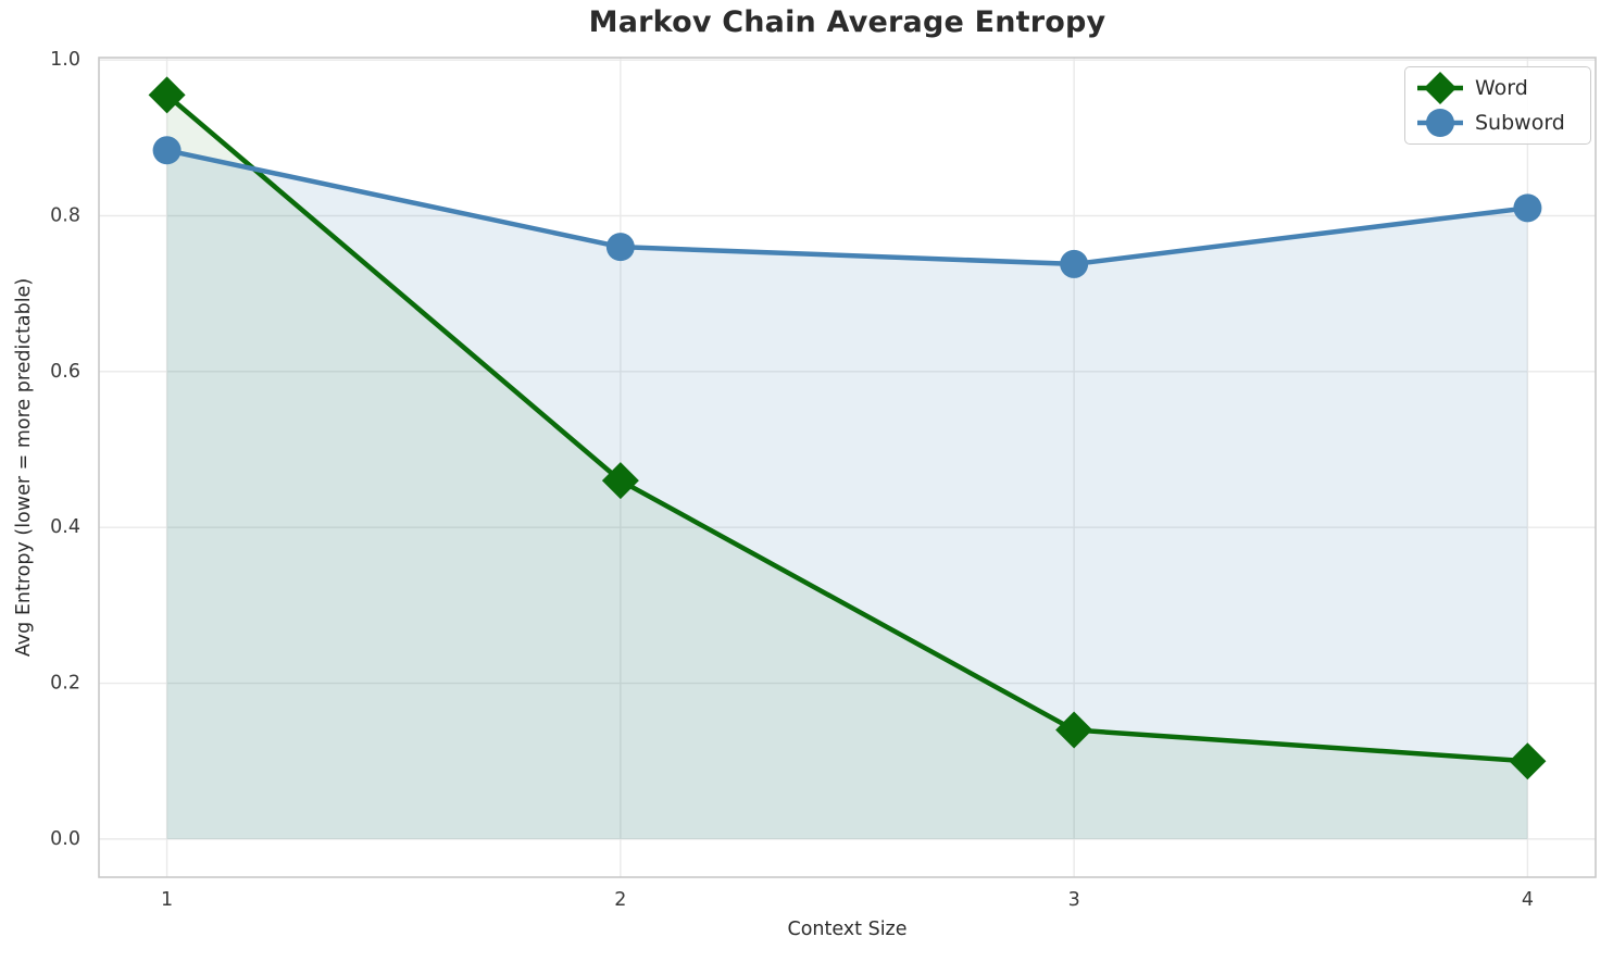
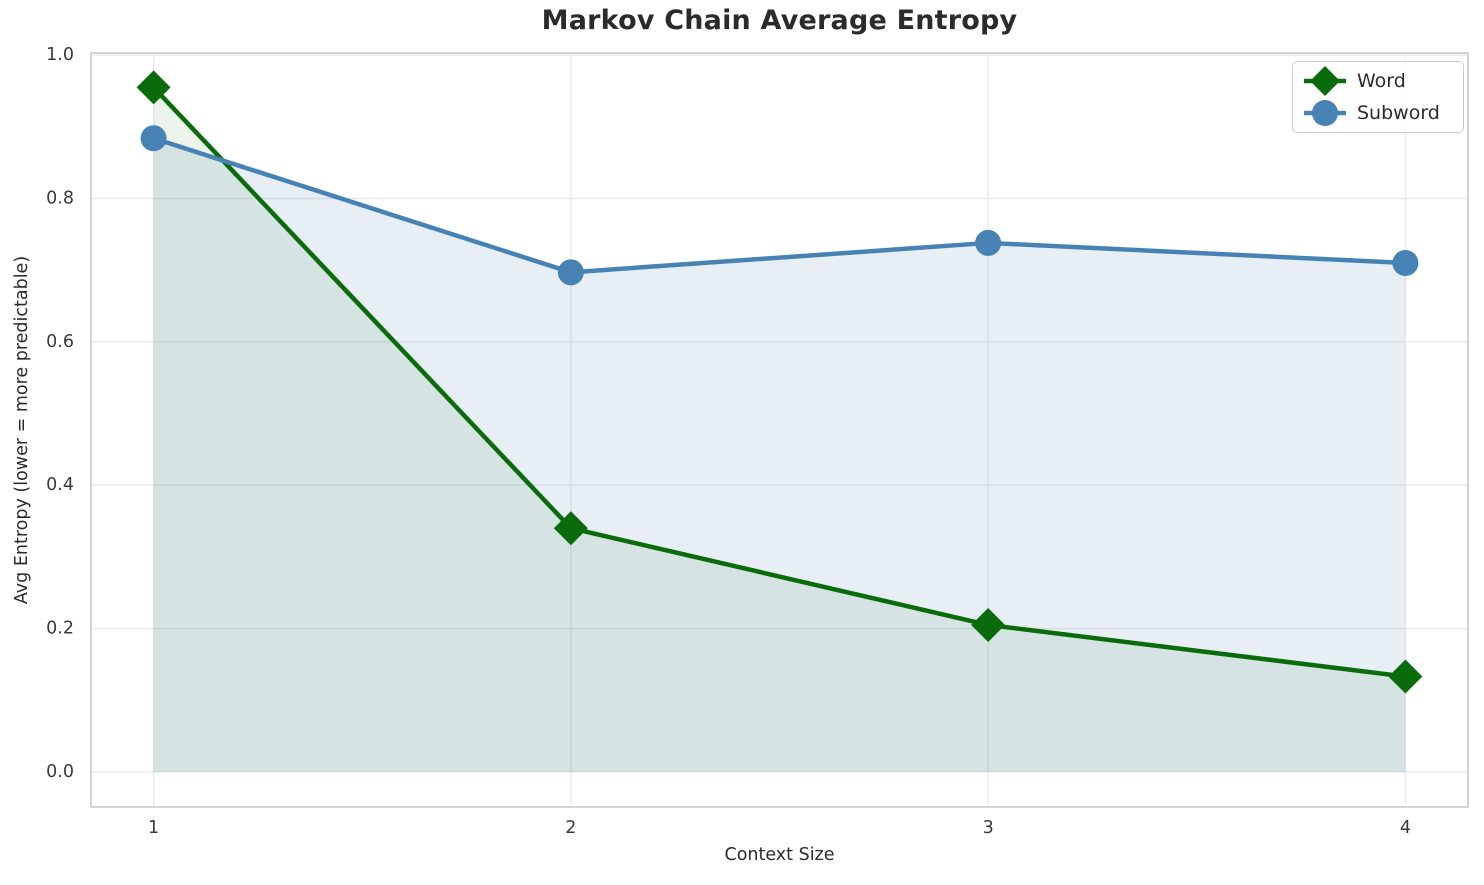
Word/2: 0.46 -> 0.34
Subword/2: 0.76 -> 0.70
Word/3: 0.14 -> 0.20
Word/4: 0.10 -> 0.13
Subword/4: 0.81 -> 0.71
